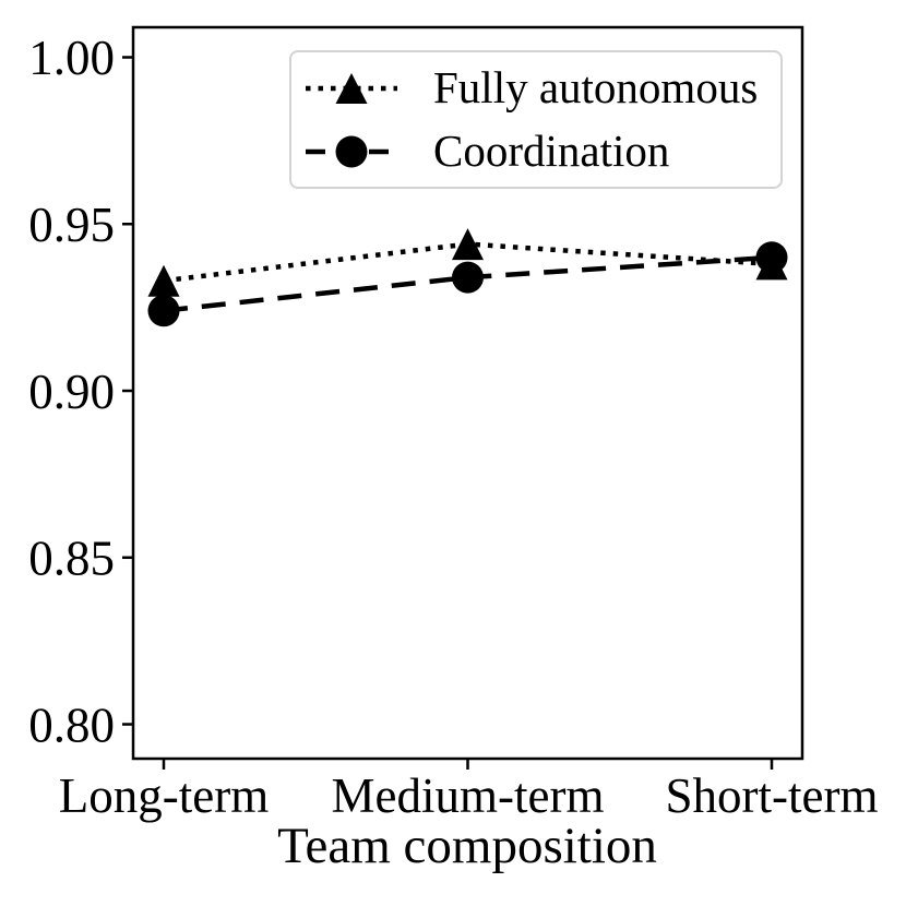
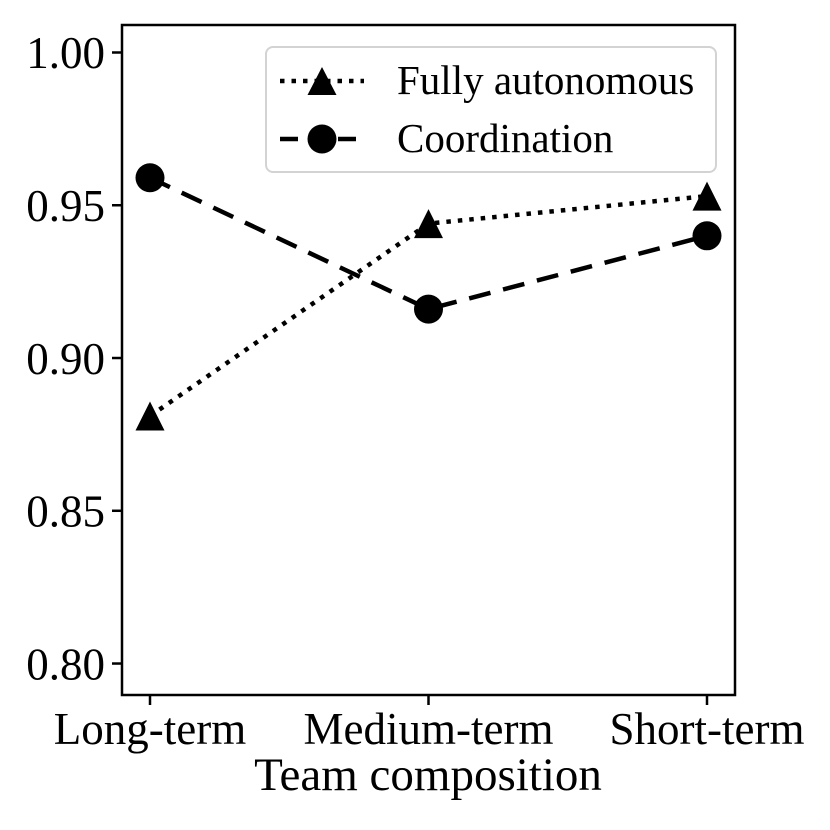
Fully autonomous/Long-term: 0.933 -> 0.881
Coordination/Long-term: 0.924 -> 0.959
Coordination/Medium-term: 0.934 -> 0.916
Fully autonomous/Short-term: 0.938 -> 0.953
